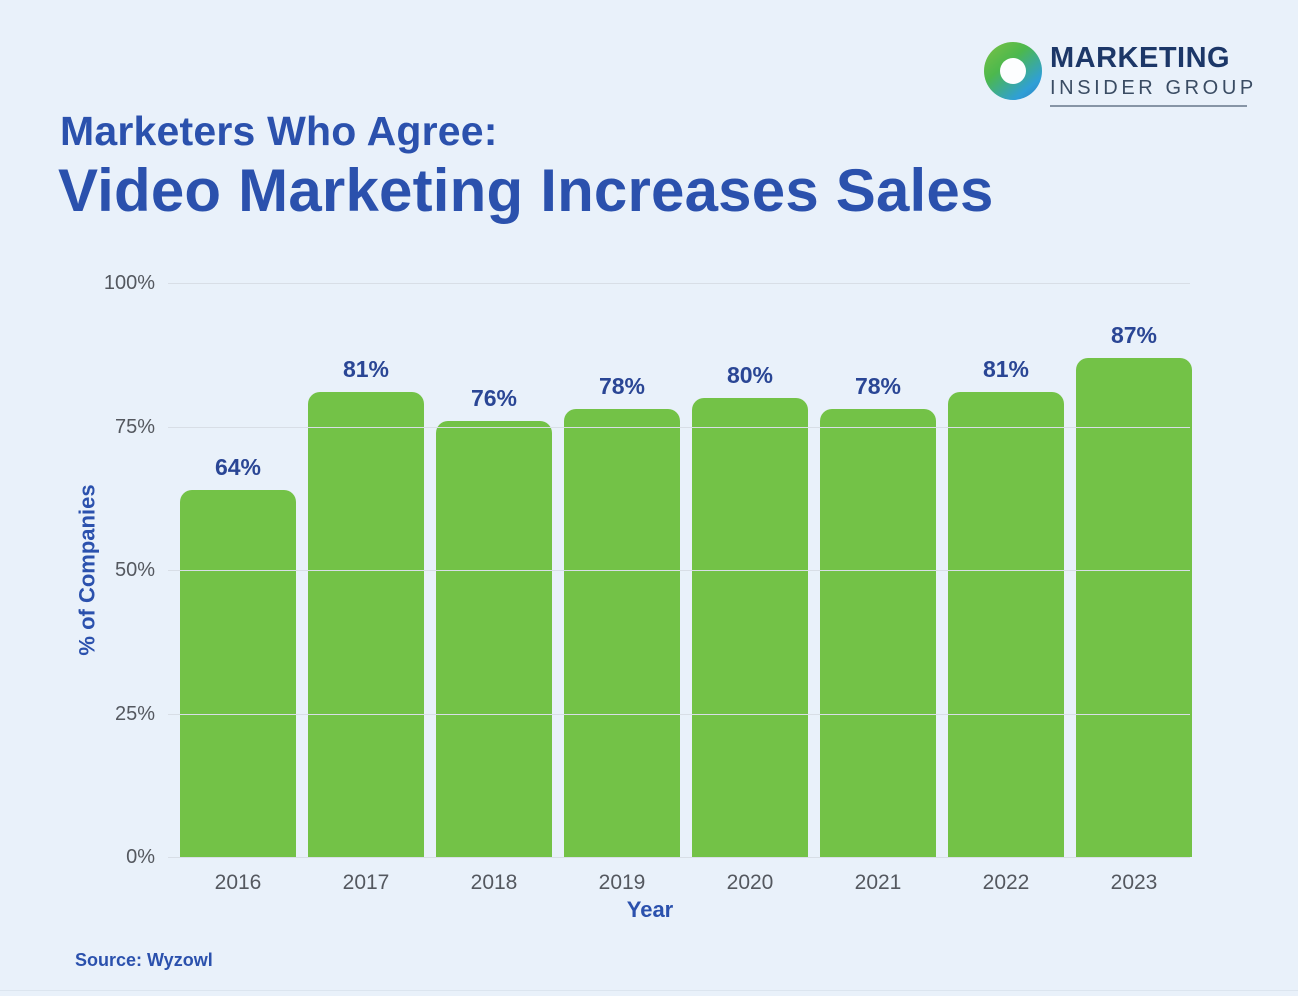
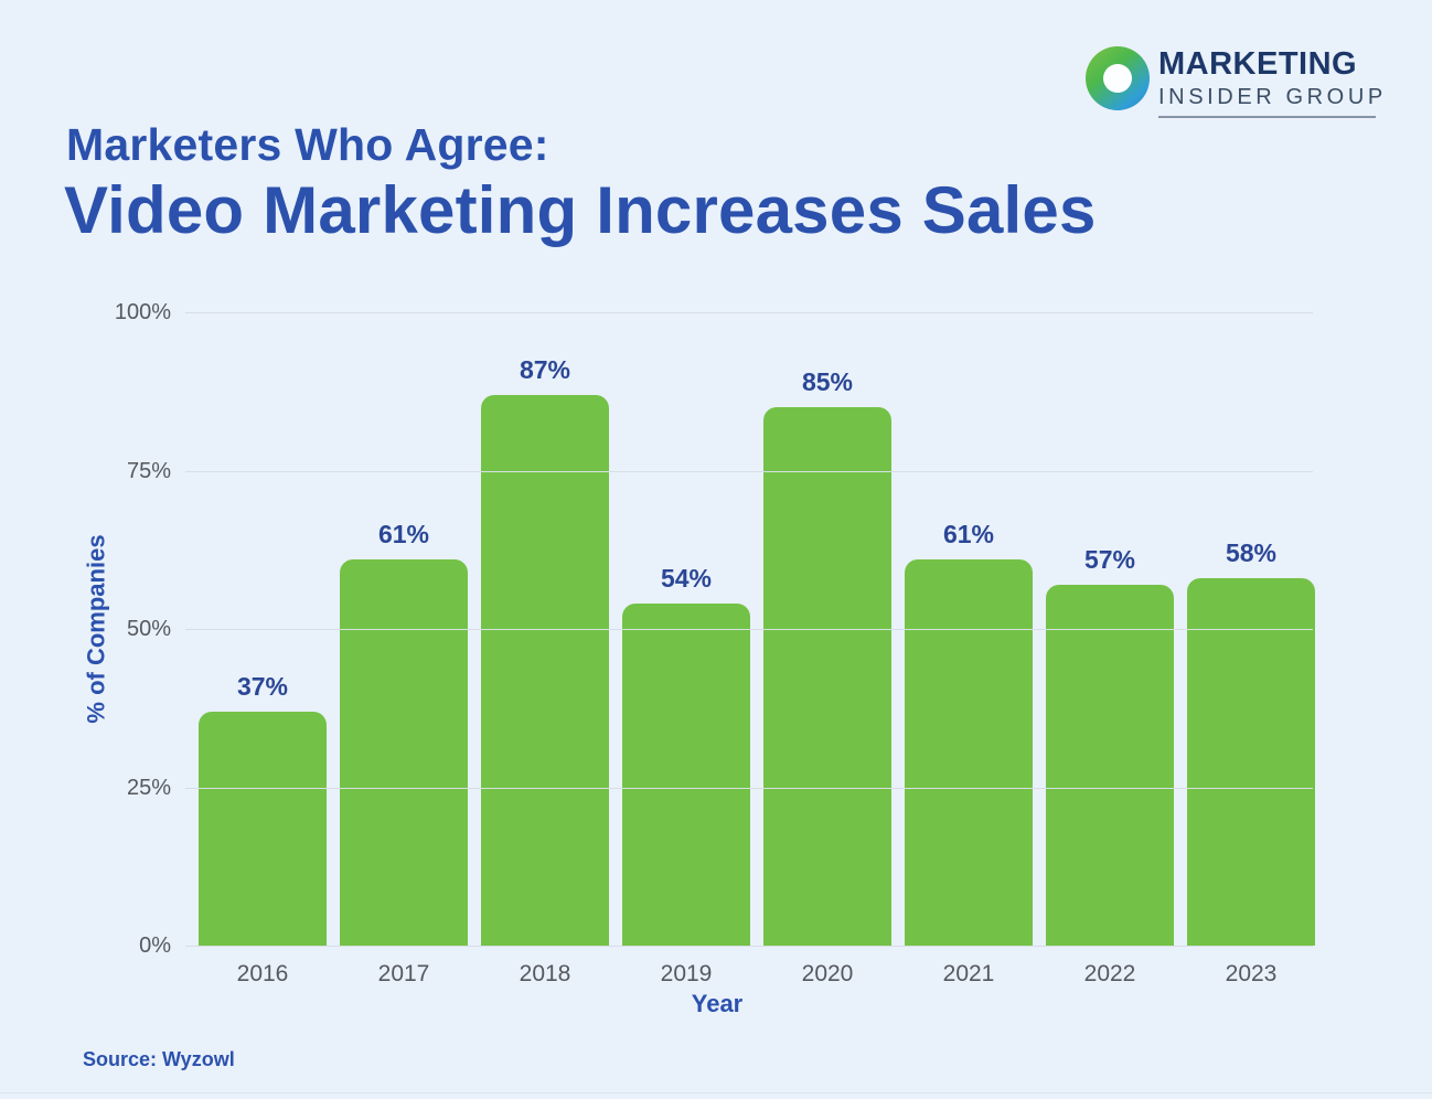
2016: 64% -> 37%
2017: 81% -> 61%
2018: 76% -> 87%
2019: 78% -> 54%
2020: 80% -> 85%
2021: 78% -> 61%
2022: 81% -> 57%
2023: 87% -> 58%
